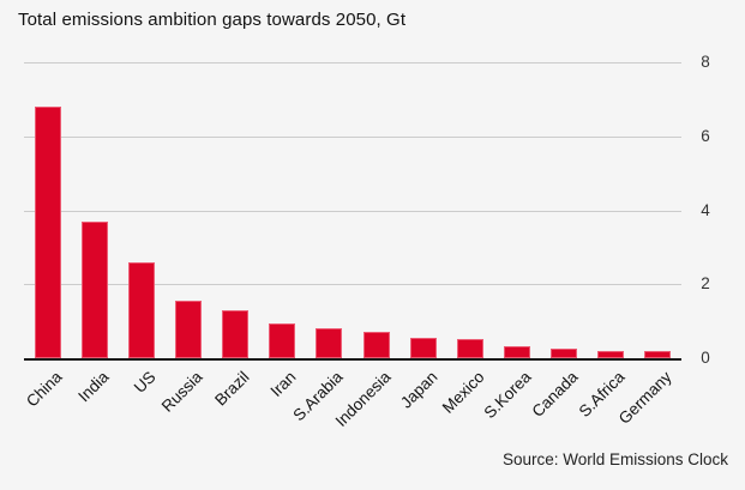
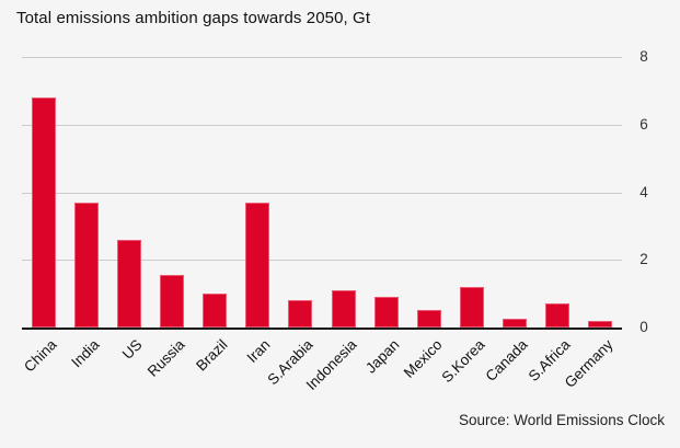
Brazil: 1.3 -> 1.0
Iran: 0.9 -> 3.7
Indonesia: 0.7 -> 1.1
Japan: 0.6 -> 0.9
S.Korea: 0.3 -> 1.2
S.Africa: 0.2 -> 0.7
